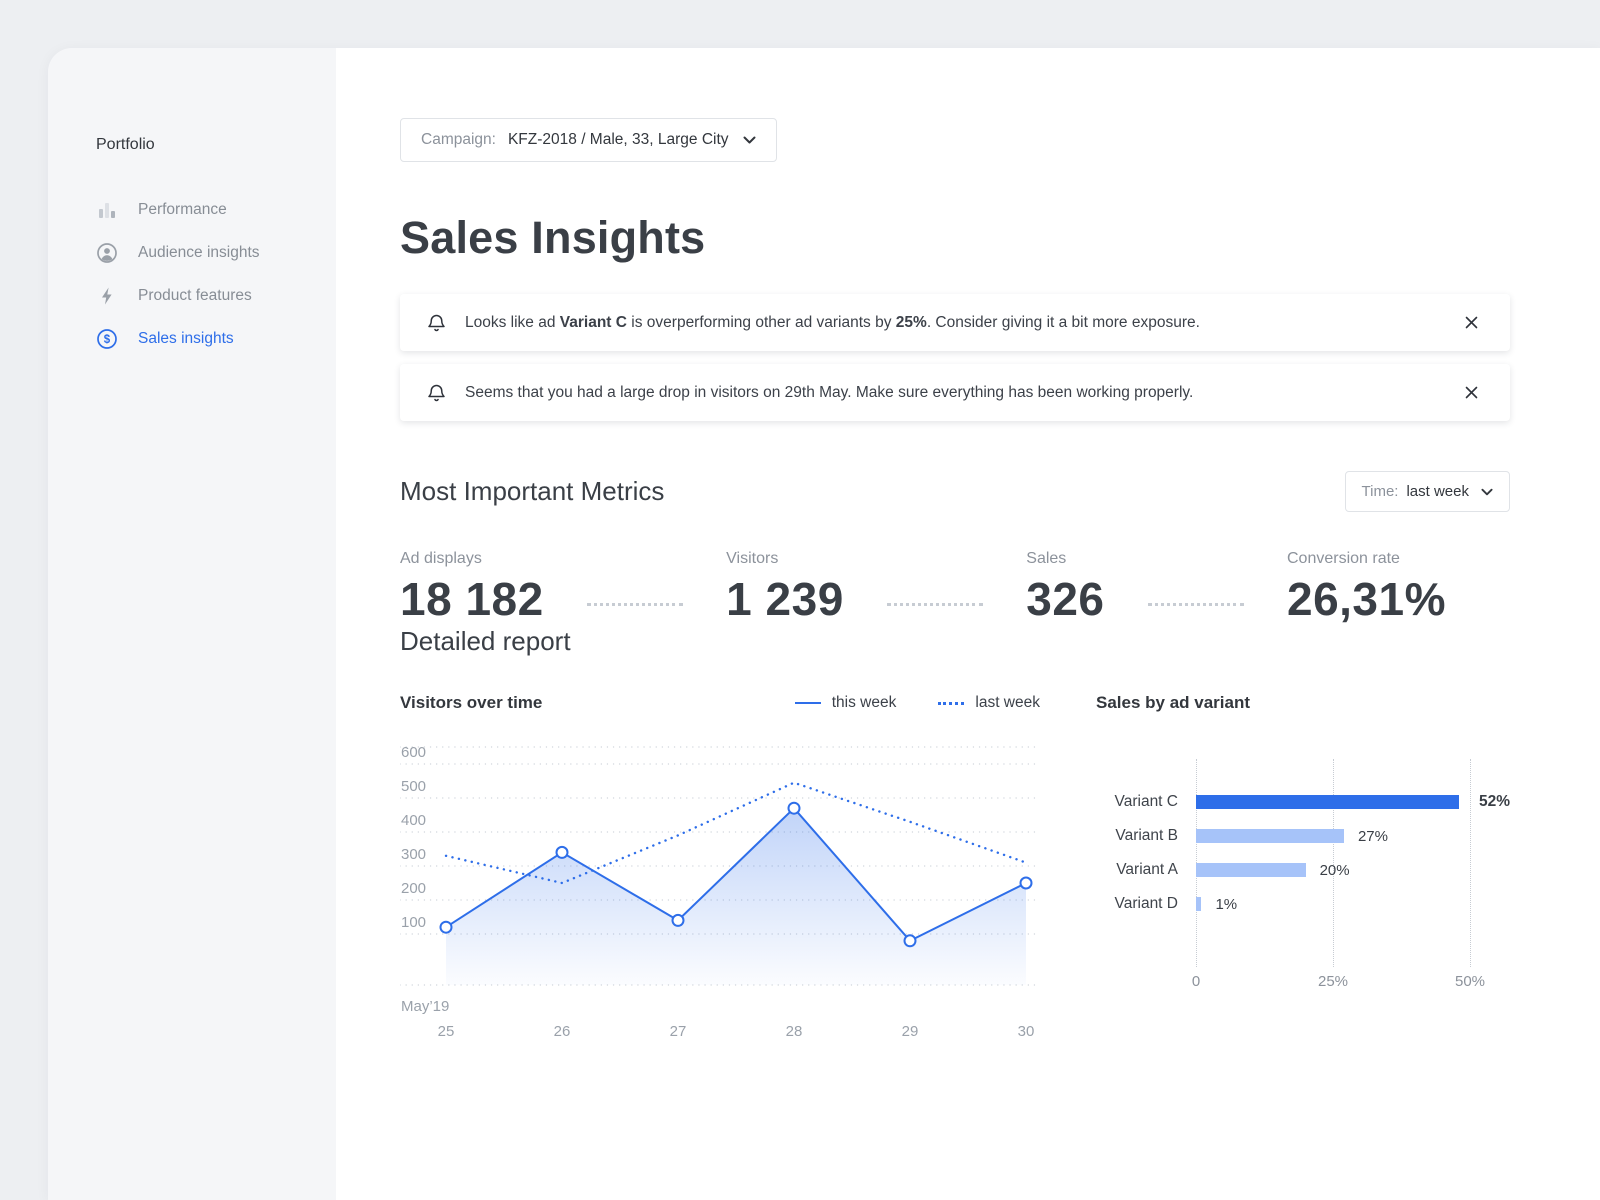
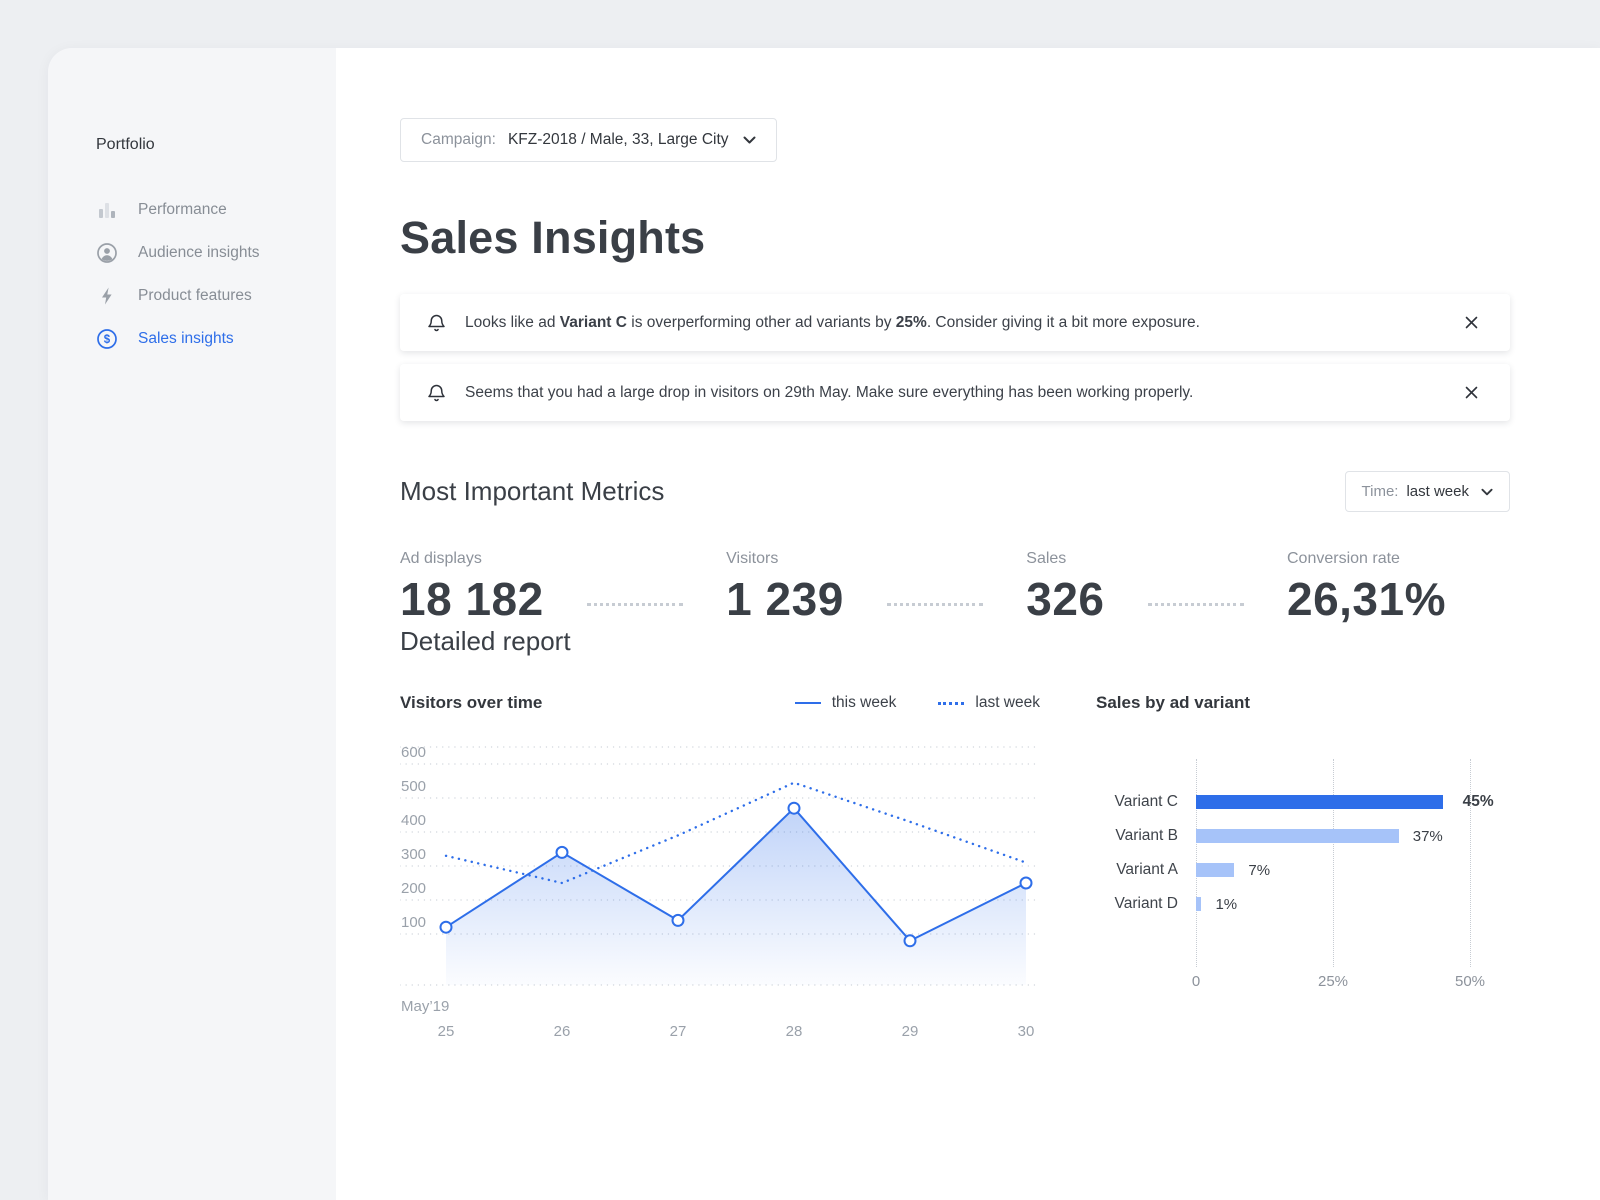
Sales by ad variant/Variant C: 52% -> 45%
Sales by ad variant/Variant B: 27% -> 37%
Sales by ad variant/Variant A: 20% -> 7%
